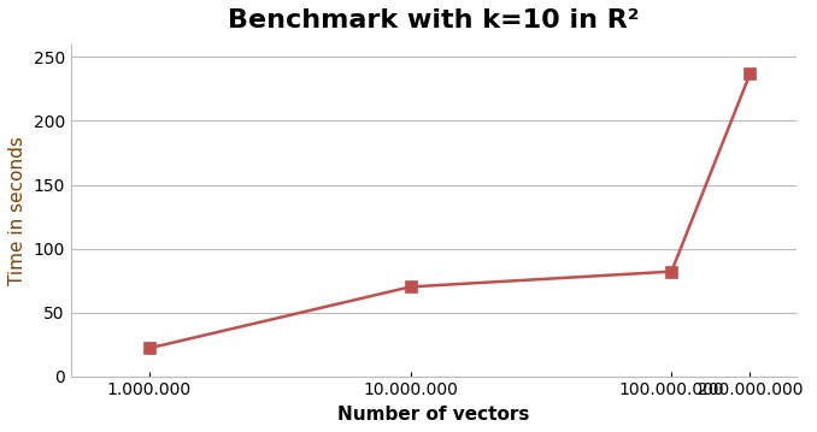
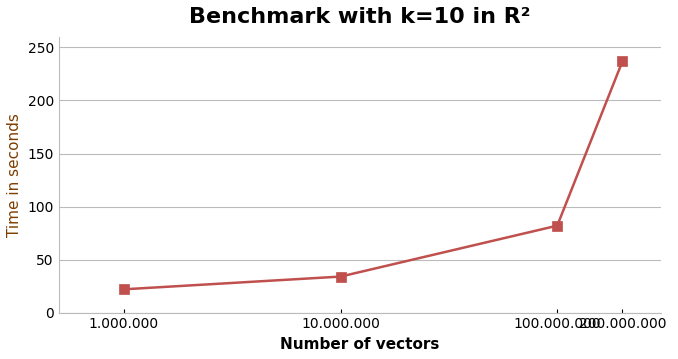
10.000.000: 70 -> 34
